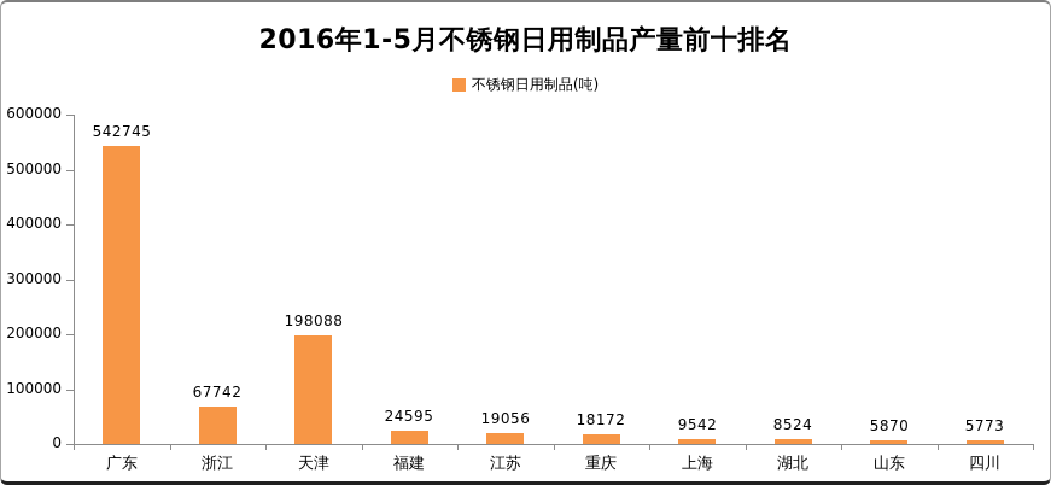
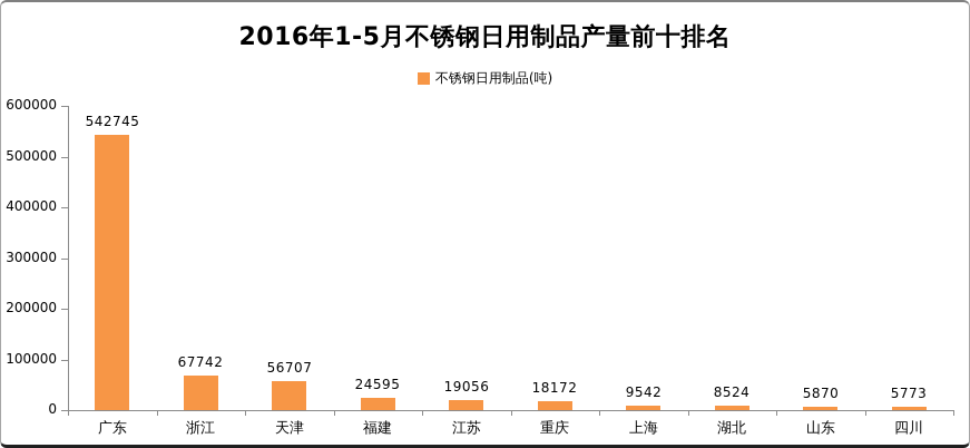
天津: 198088 -> 56707
